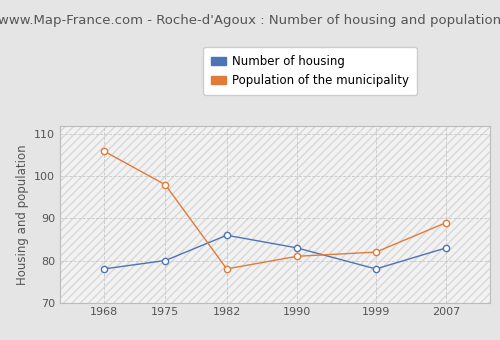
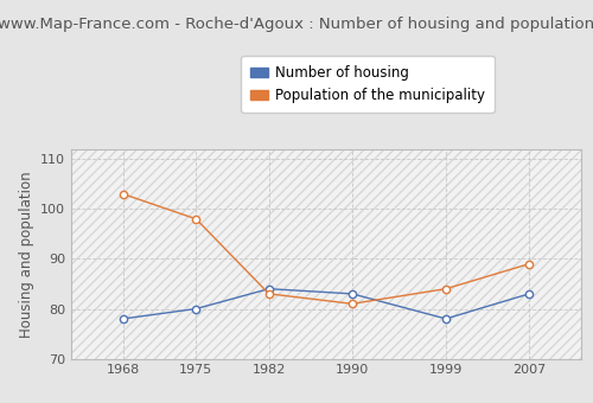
Population of the municipality/1968: 106 -> 103
Number of housing/1982: 86 -> 84
Population of the municipality/1982: 78 -> 83
Population of the municipality/1999: 82 -> 84
